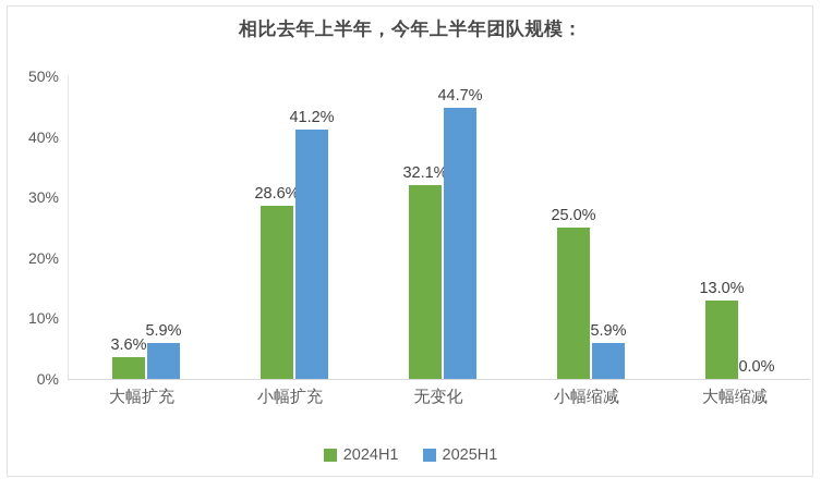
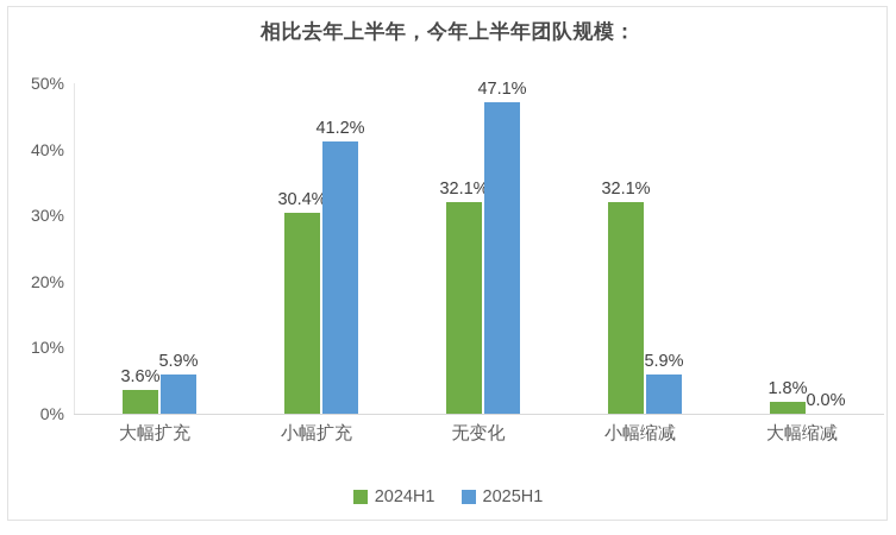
2024H1/小幅扩充: 28.6% -> 30.4%
2025H1/无变化: 44.7% -> 47.1%
2024H1/小幅缩减: 25.0% -> 32.1%
2024H1/大幅缩减: 13.0% -> 1.8%
